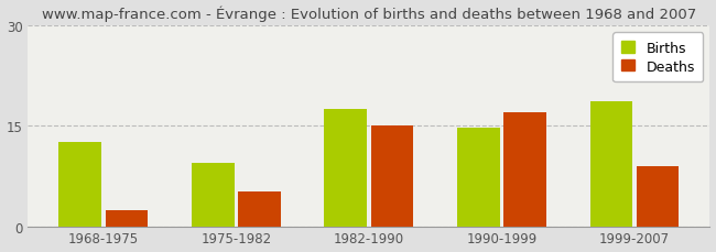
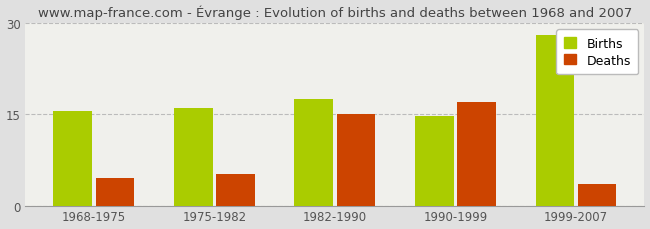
Births/1968-1975: 12.6 -> 15.5
Deaths/1968-1975: 2.4 -> 4.5
Births/1975-1982: 9.4 -> 16.0
Births/1999-2007: 18.6 -> 28.0
Deaths/1999-2007: 9.0 -> 3.5
